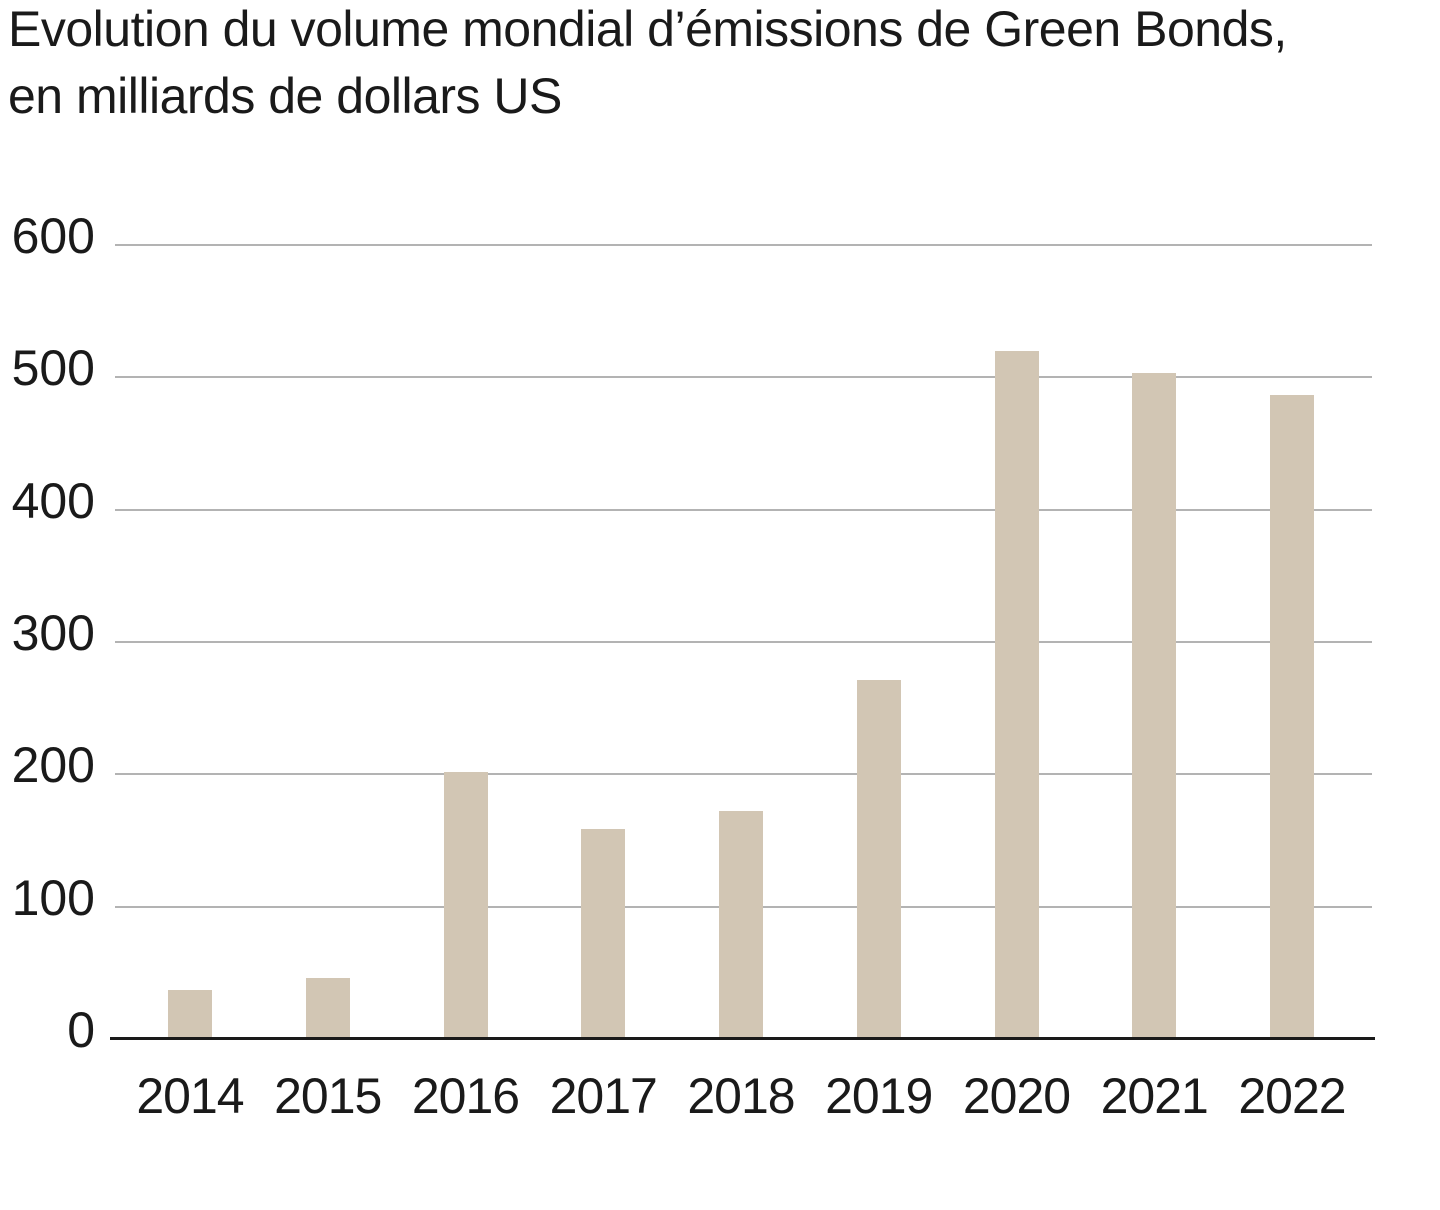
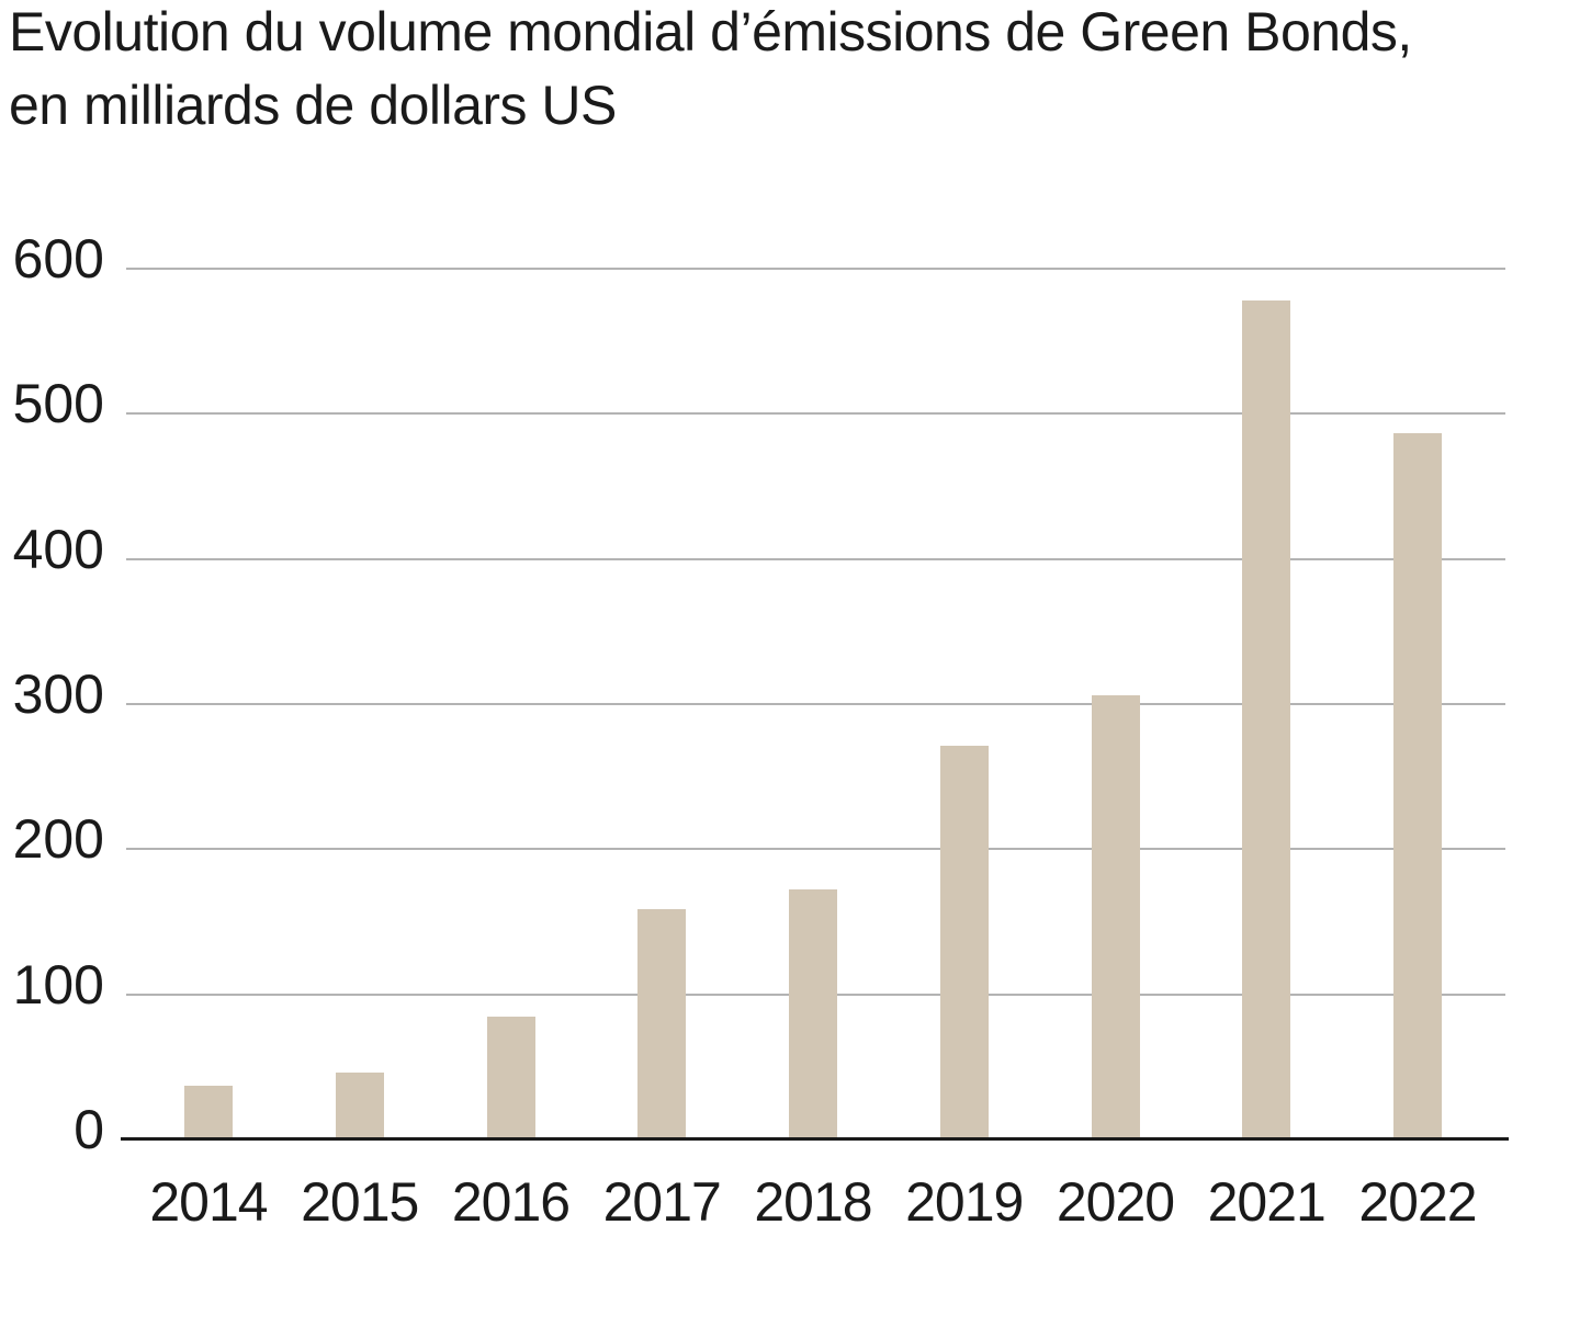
2016: 202 -> 85
2020: 520 -> 306
2021: 503 -> 578
